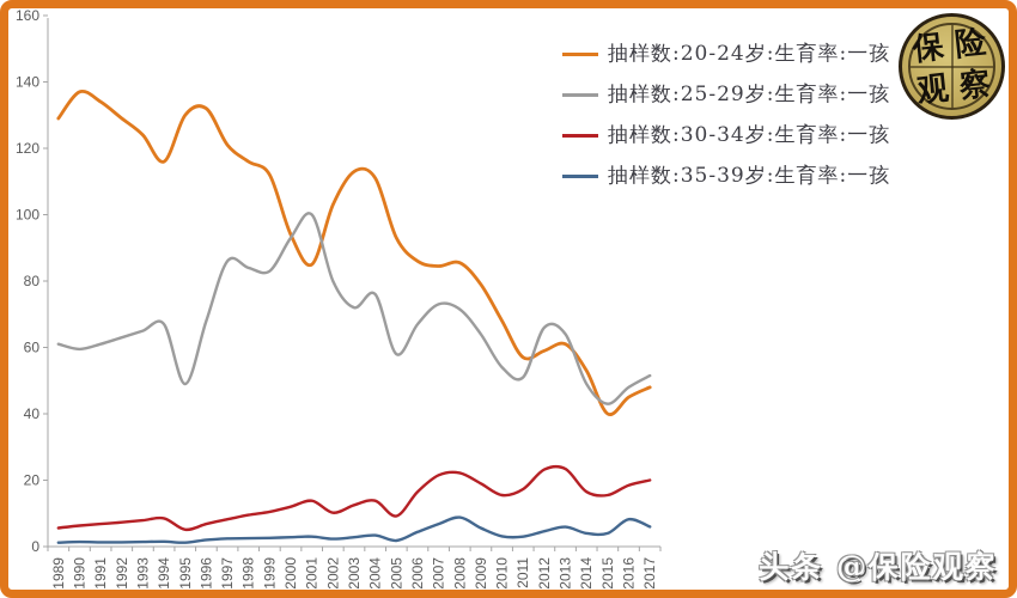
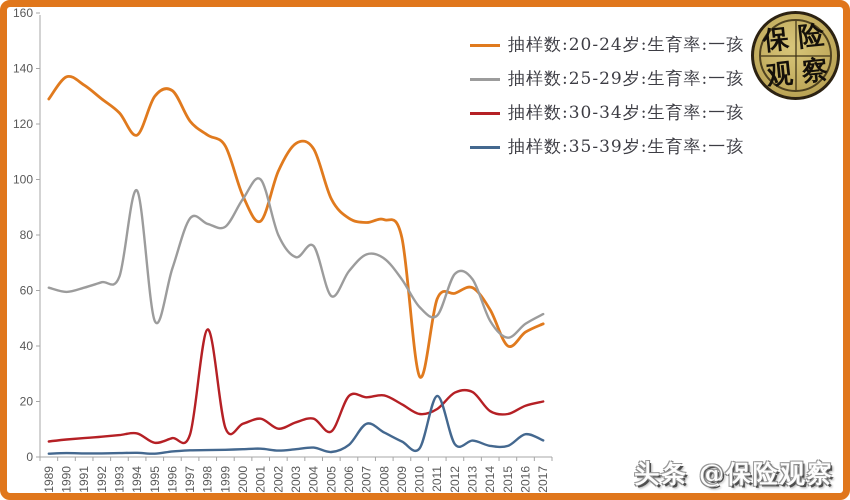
抽样数:25-29岁:生育率:一孩/1994: 67 -> 96
抽样数:30-34岁:生育率:一孩/1998: 10 -> 46
抽样数:30-34岁:生育率:一孩/2006: 16 -> 22
抽样数:35-39岁:生育率:一孩/2007: 7 -> 12
抽样数:20-24岁:生育率:一孩/2010: 68 -> 29
抽样数:35-39岁:生育率:一孩/2011: 3 -> 22
